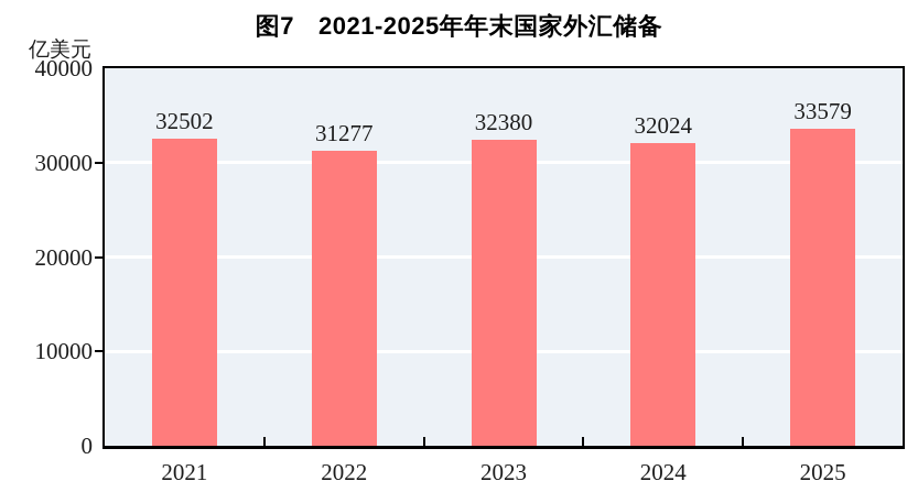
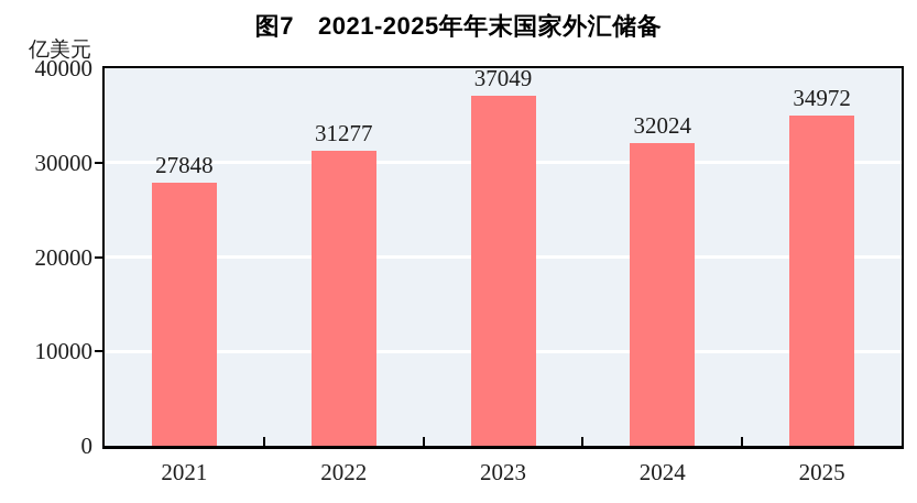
2021: 32502 -> 27848
2023: 32380 -> 37049
2025: 33579 -> 34972
